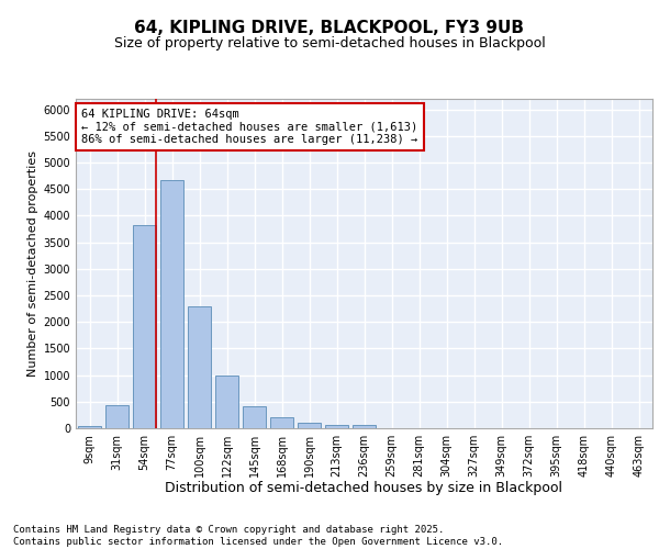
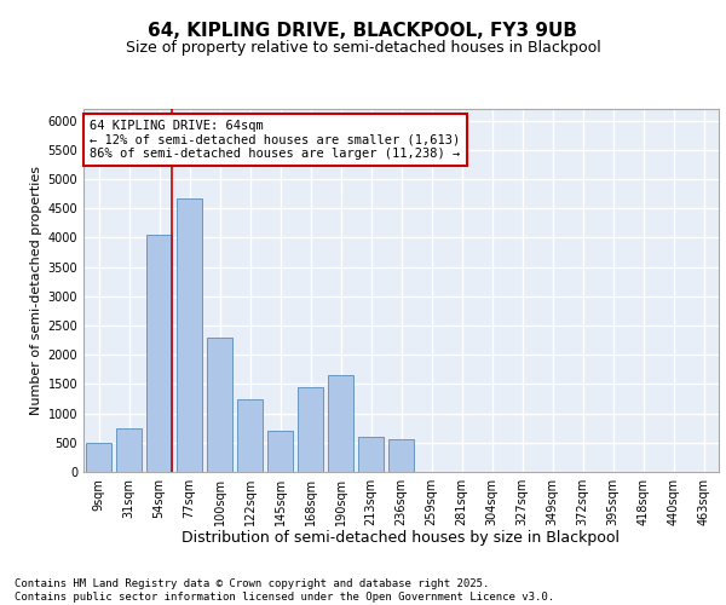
9sqm: 50 -> 500
31sqm: 430 -> 750
54sqm: 3830 -> 4050
122sqm: 1000 -> 1250
145sqm: 410 -> 700
168sqm: 200 -> 1450
190sqm: 100 -> 1650
213sqm: 70 -> 600
236sqm: 70 -> 550
